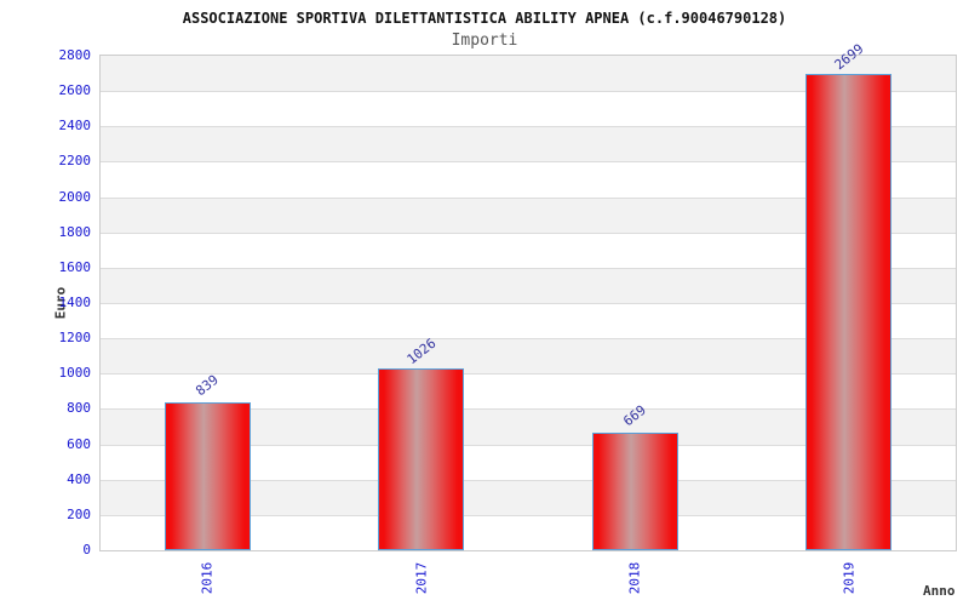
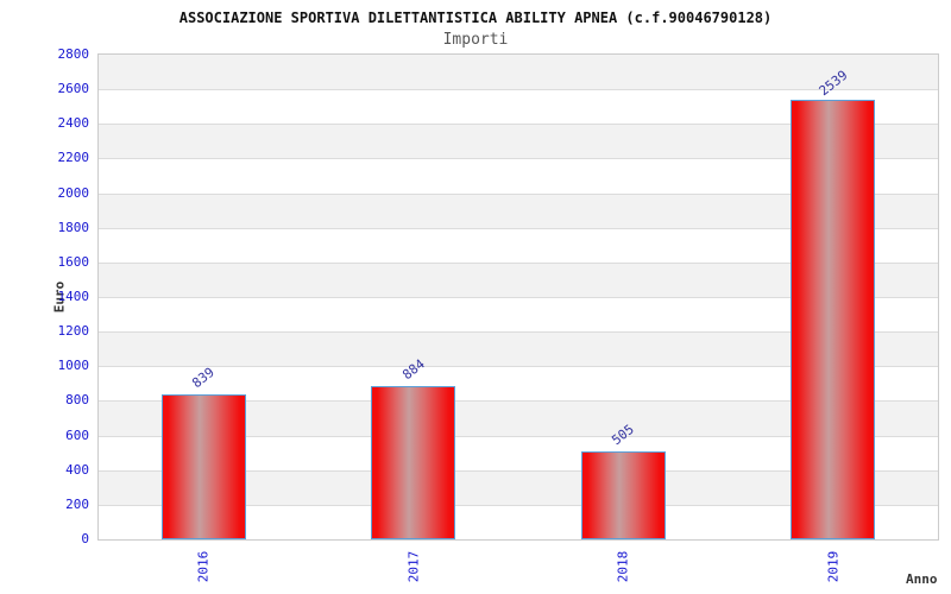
2017: 1026 -> 884
2018: 669 -> 505
2019: 2699 -> 2539
